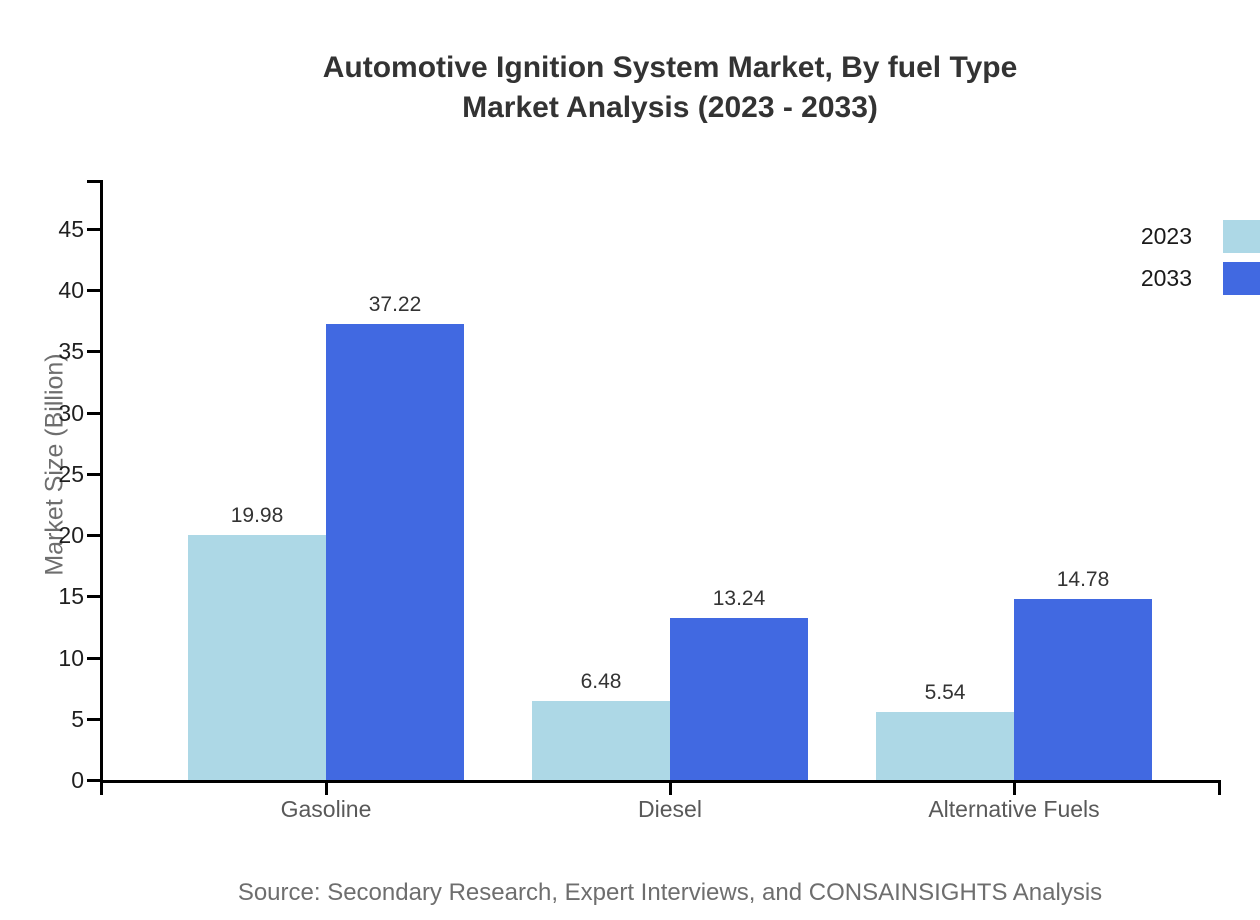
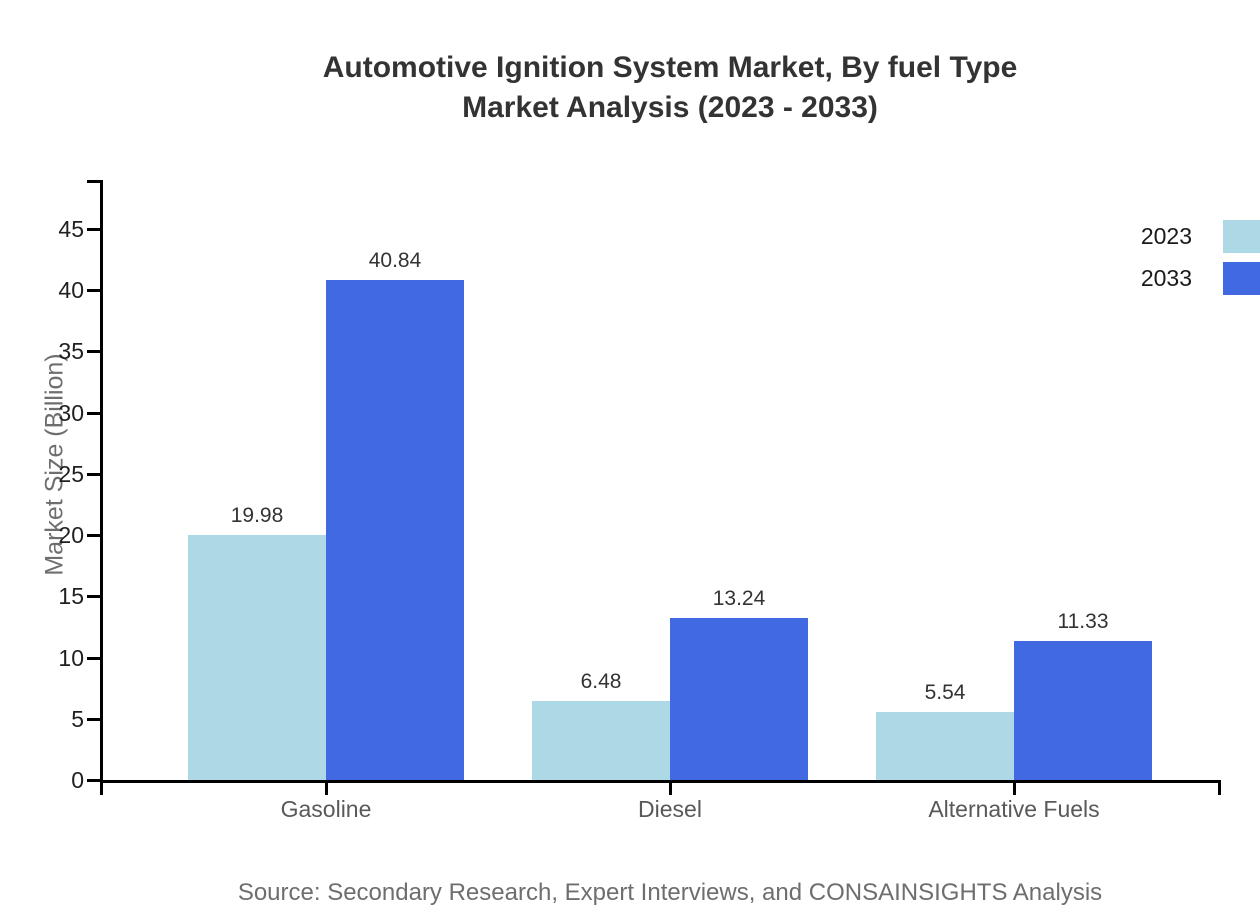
2033/Gasoline: 37.22 -> 40.84
2033/Alternative Fuels: 14.78 -> 11.33
